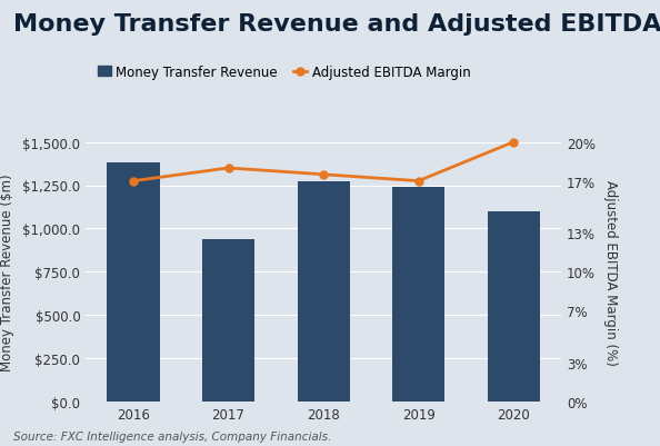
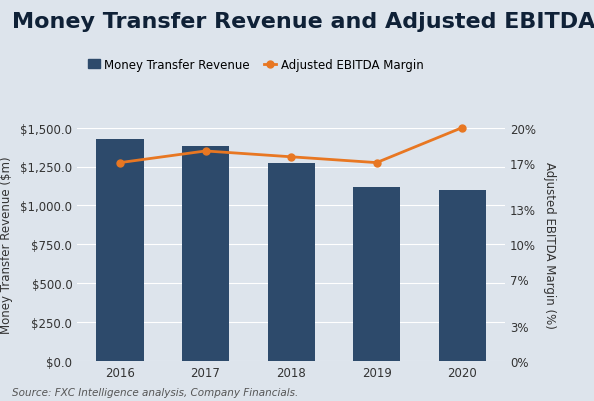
Money Transfer Revenue/2016: $1,380 -> $1,430
Money Transfer Revenue/2017: $940 -> $1,380
Money Transfer Revenue/2019: $1,240 -> $1,120
